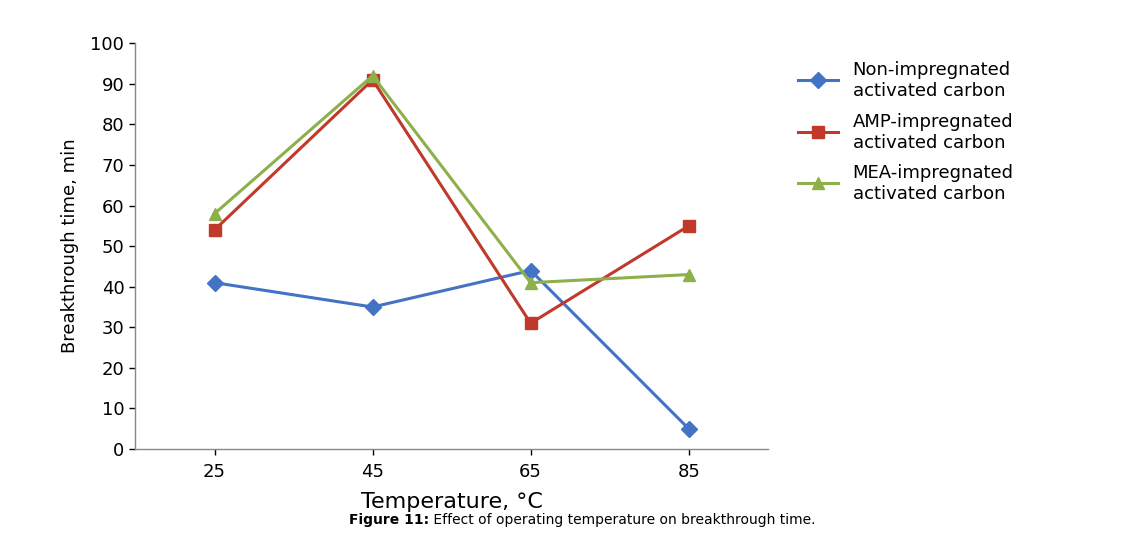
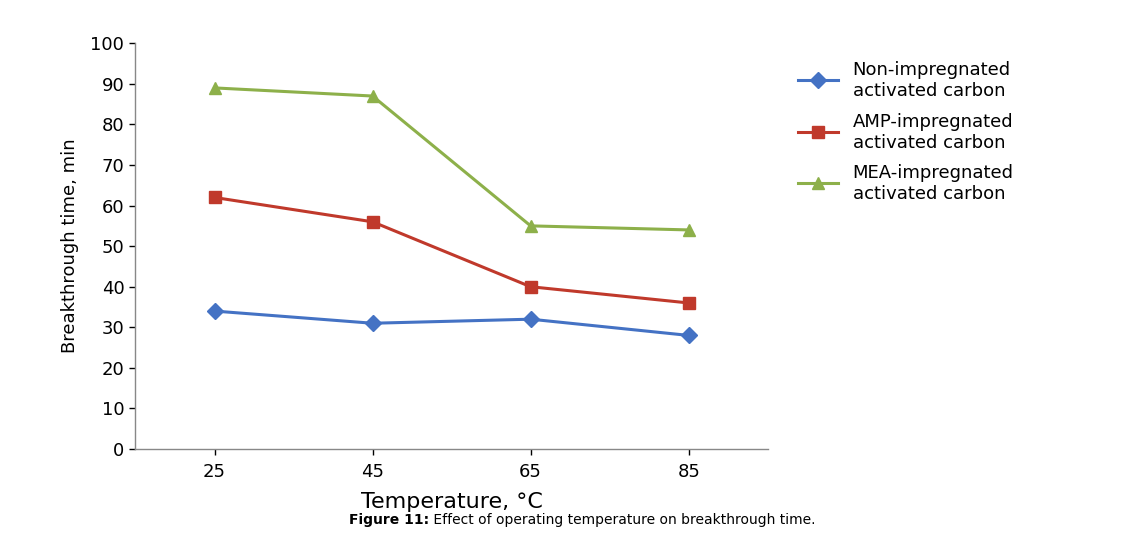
Non-impregnated activated carbon/25: 41 -> 34
AMP-impregnated activated carbon/25: 54 -> 62
MEA-impregnated activated carbon/25: 58 -> 89
Non-impregnated activated carbon/45: 35 -> 31
AMP-impregnated activated carbon/45: 91 -> 56
MEA-impregnated activated carbon/45: 92 -> 87
Non-impregnated activated carbon/65: 44 -> 32
AMP-impregnated activated carbon/65: 31 -> 40
MEA-impregnated activated carbon/65: 41 -> 55
Non-impregnated activated carbon/85: 5 -> 28
AMP-impregnated activated carbon/85: 55 -> 36
MEA-impregnated activated carbon/85: 43 -> 54
